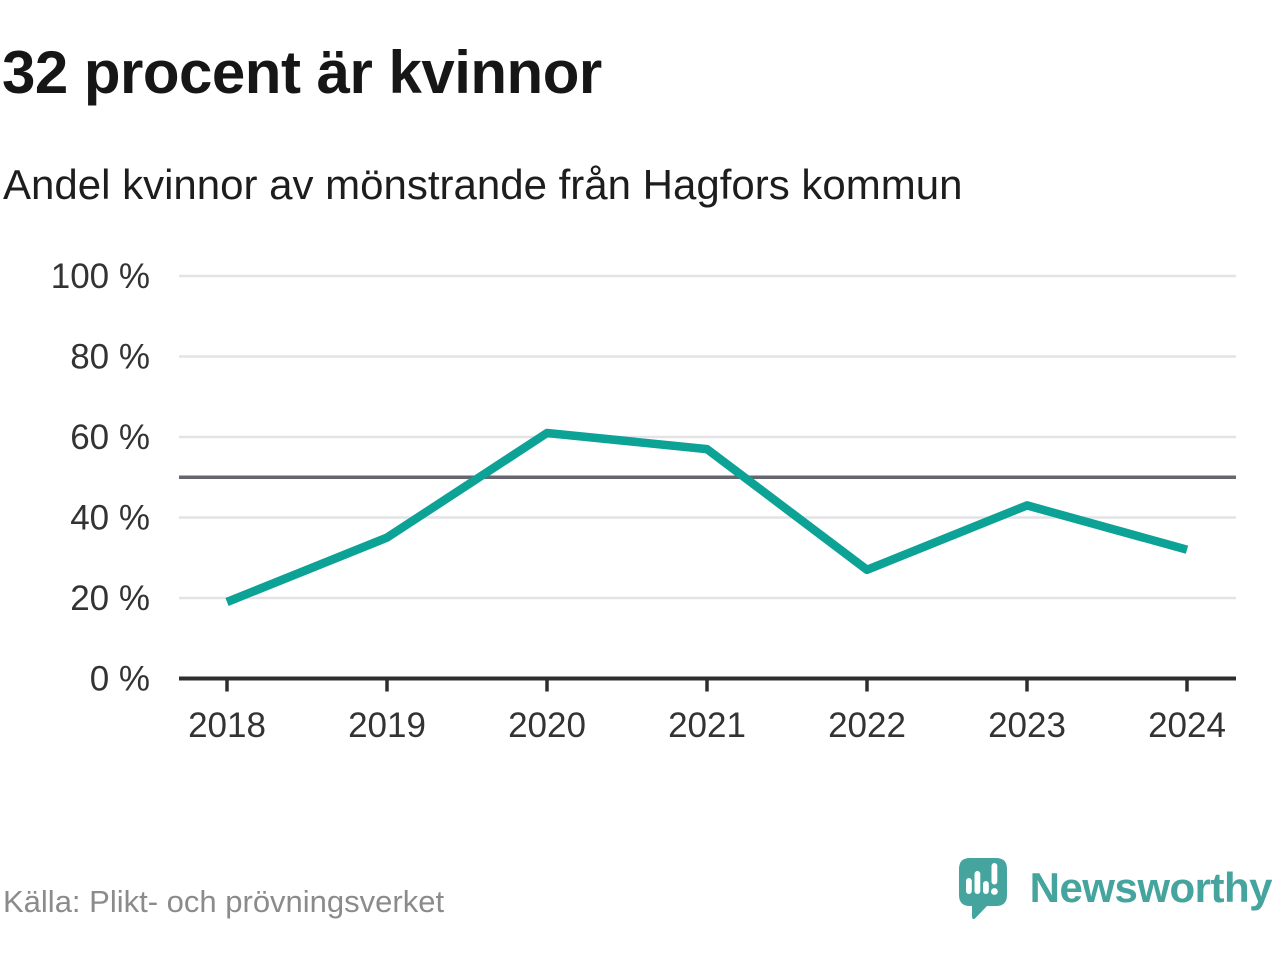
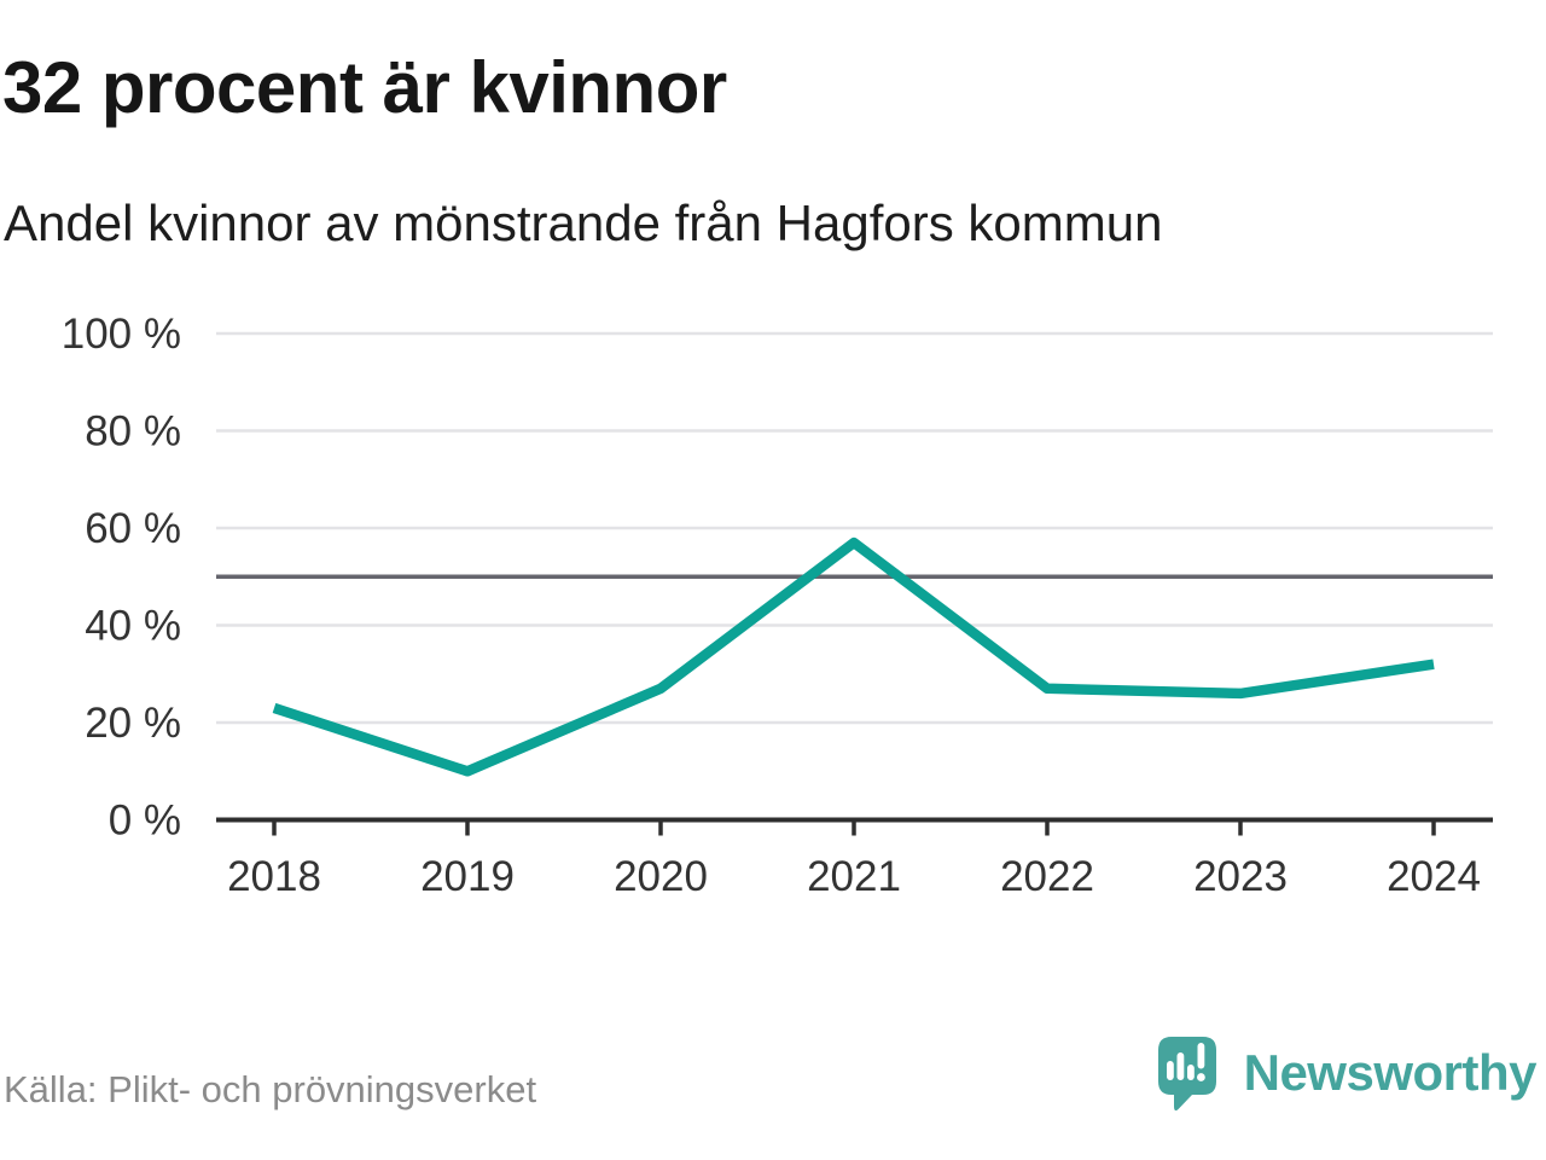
2018: 19% -> 23%
2019: 35% -> 10%
2020: 61% -> 27%
2023: 43% -> 26%
